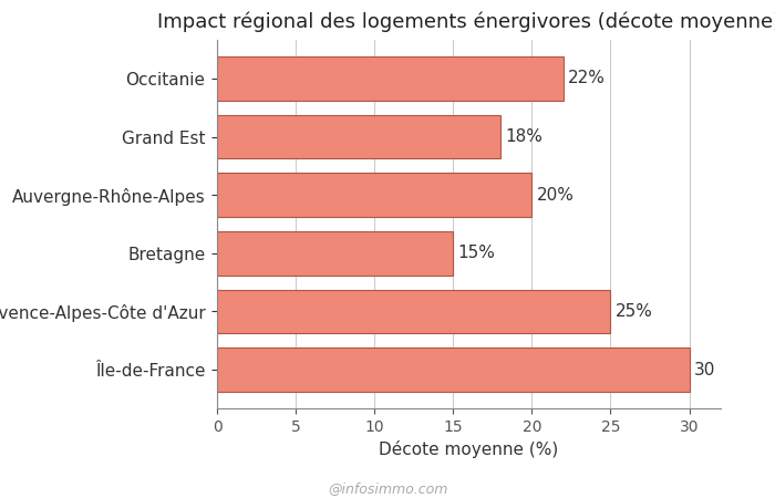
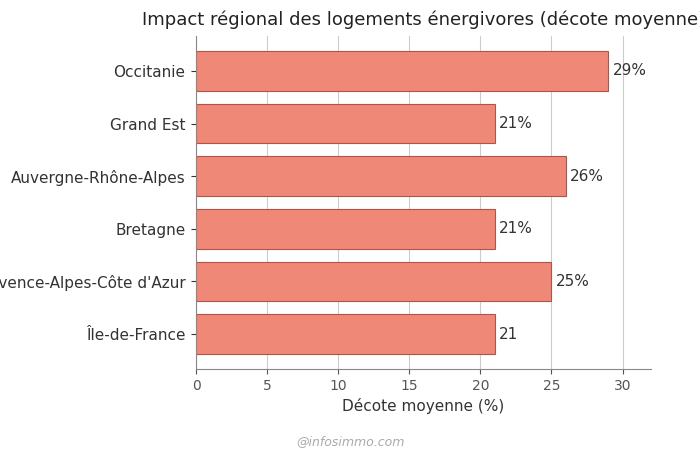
Occitanie: 22% -> 29%
Grand Est: 18% -> 21%
Auvergne-Rhône-Alpes: 20% -> 26%
Bretagne: 15% -> 21%
Île-de-France: 30 -> 21
